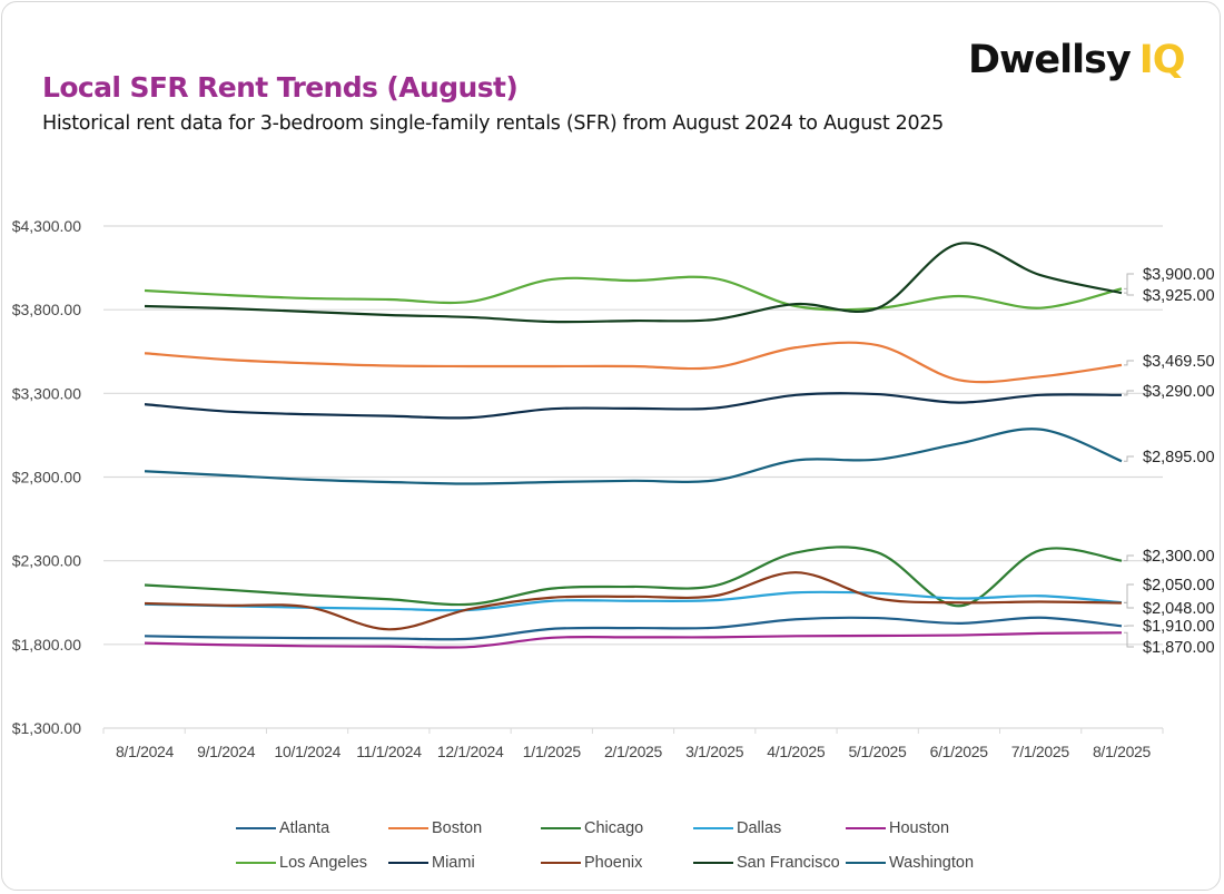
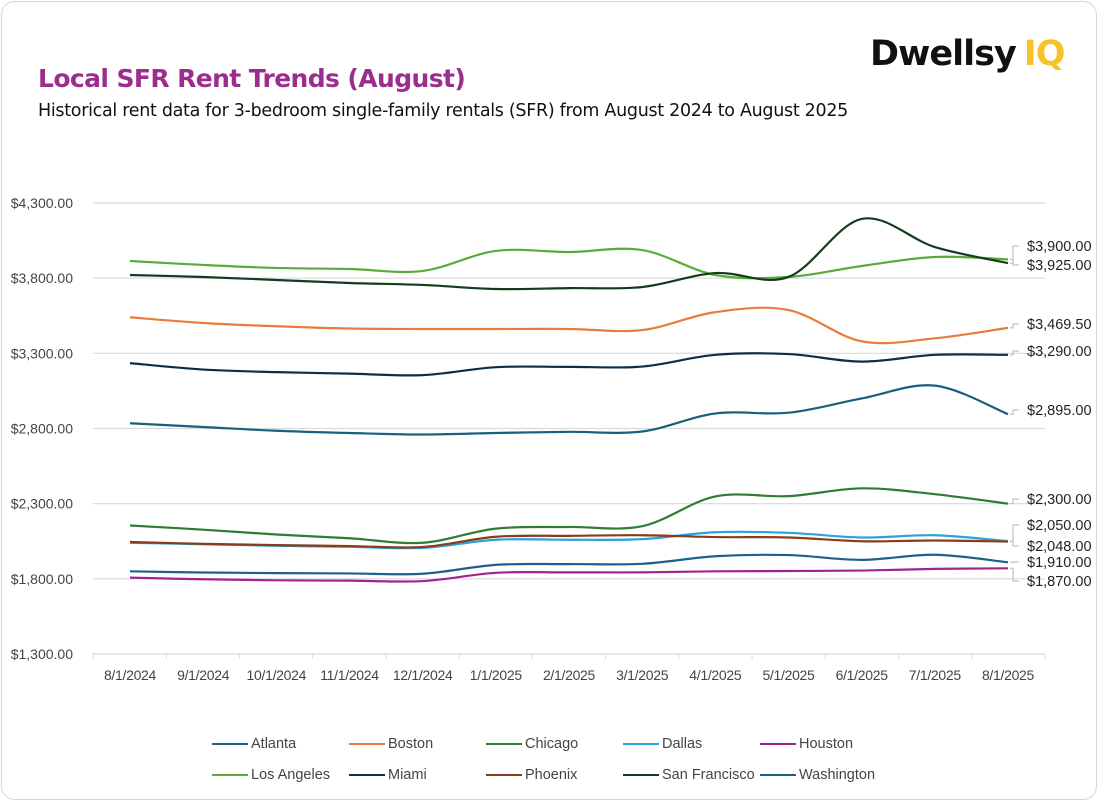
Phoenix/11/1/2024: $1890 -> $2020
Phoenix/4/1/2025: $2230 -> $2080
Chicago/6/1/2025: $2030 -> $2400
Los Angeles/7/1/2025: $3810 -> $3940
